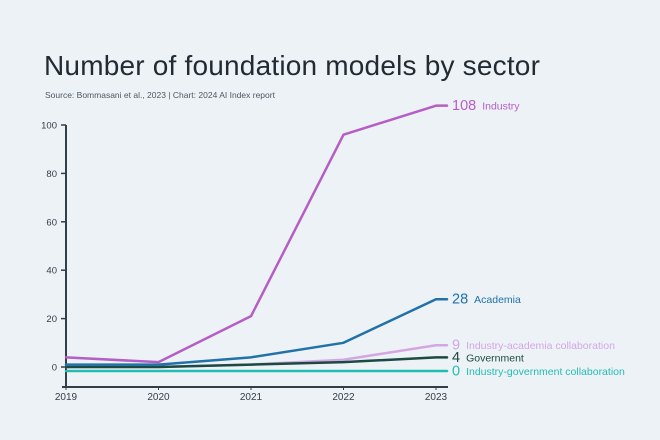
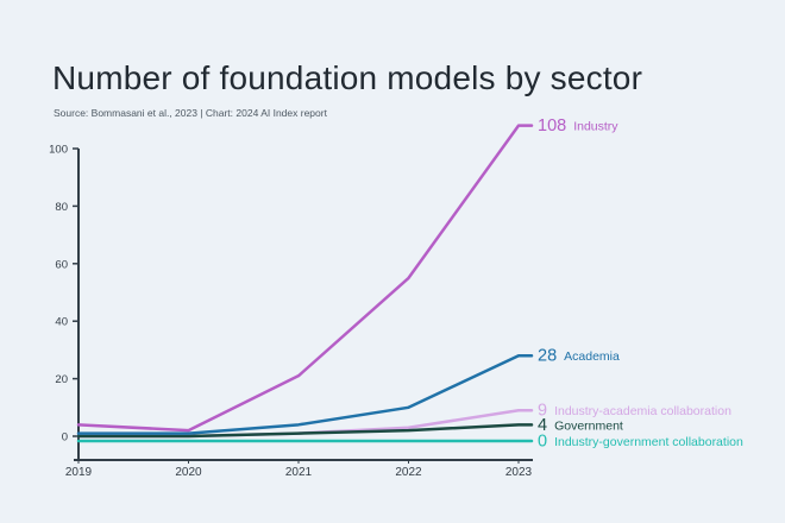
Industry/2022: 96 -> 55
